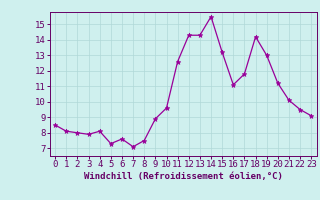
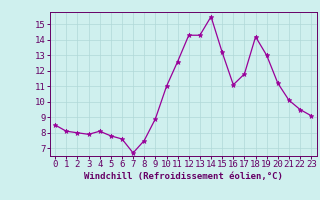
5: 7.3 -> 7.8
7: 7.1 -> 6.7
10: 9.6 -> 11.0
